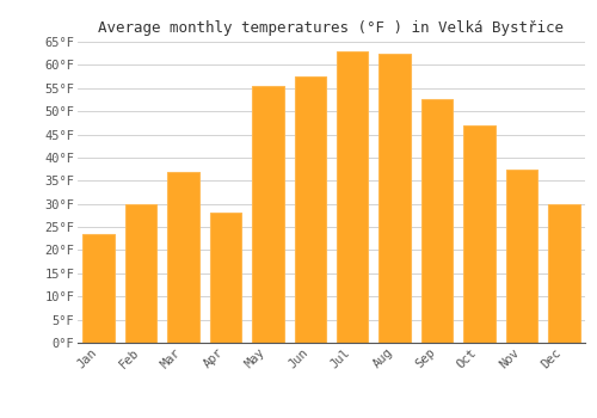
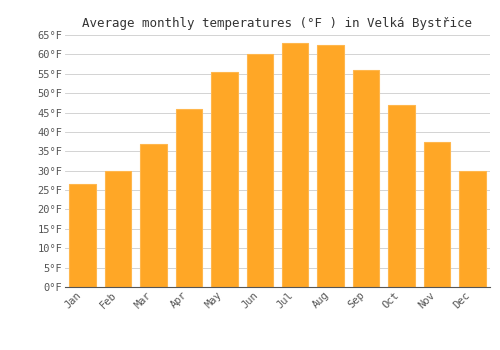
Jan: 23.5°F -> 26.5°F
Apr: 28.0°F -> 46.0°F
Jun: 57.5°F -> 60.0°F
Sep: 52.5°F -> 56.0°F
